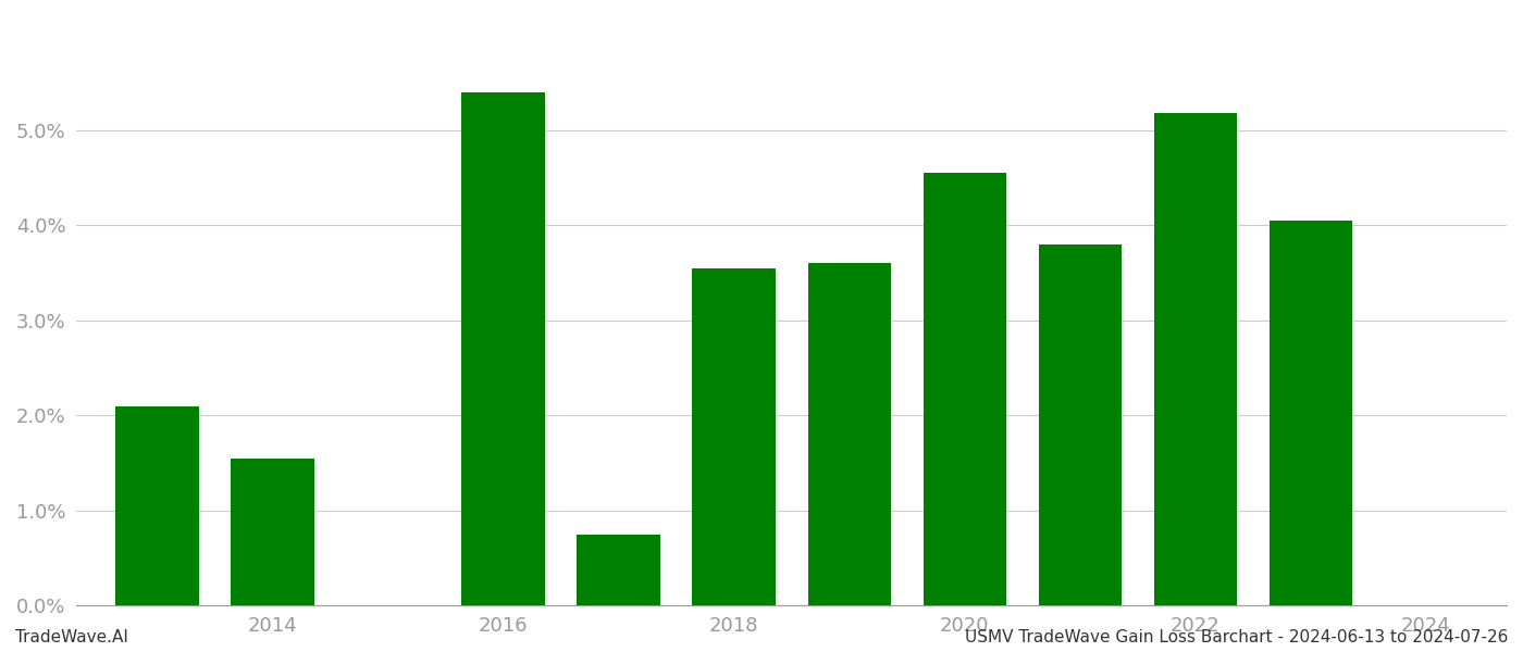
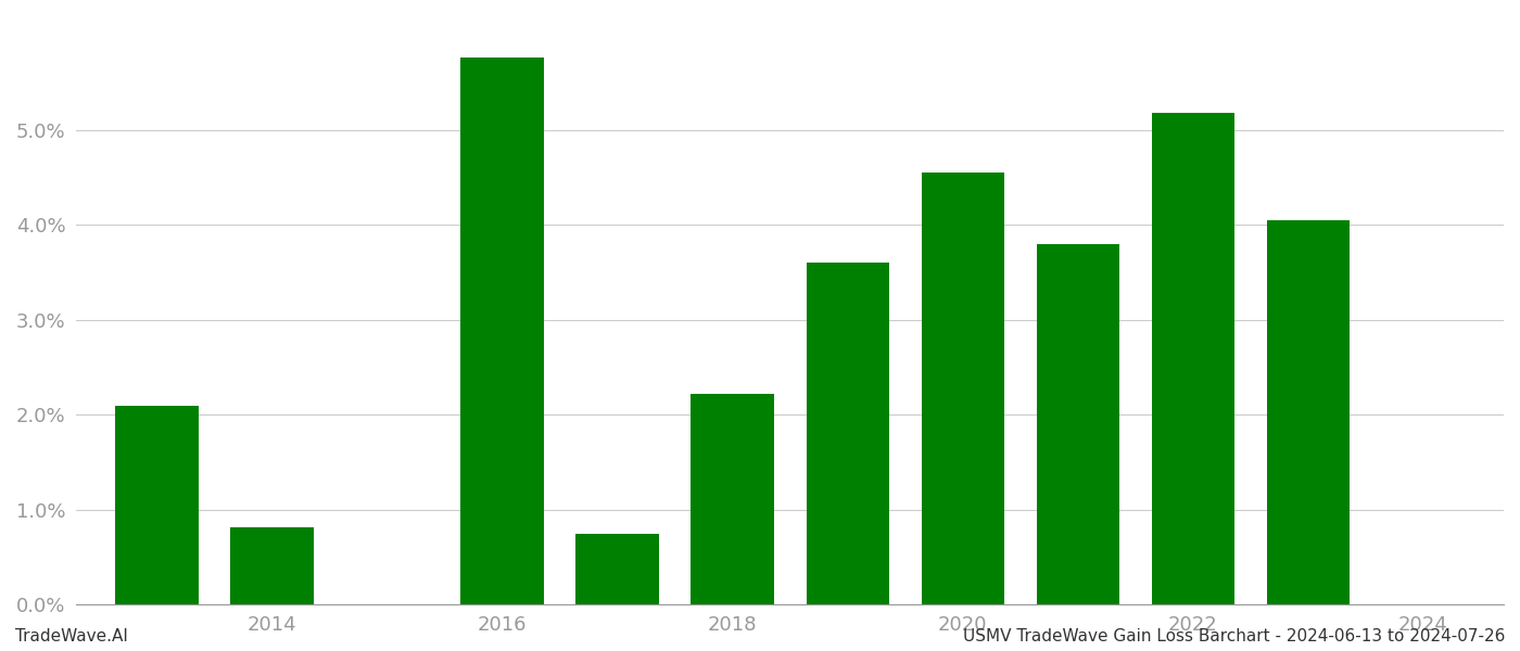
2014: 1.55% -> 0.82%
2016: 5.40% -> 5.76%
2018: 3.55% -> 2.22%
